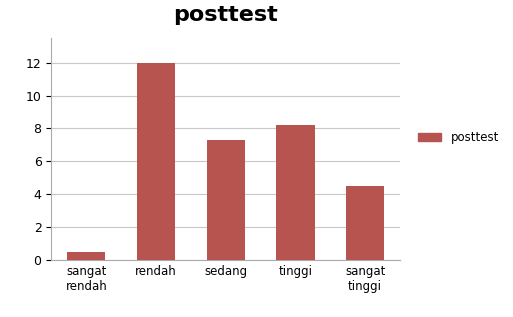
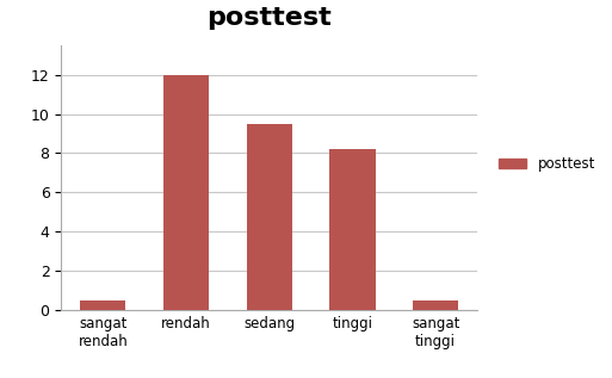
sedang: 7.3 -> 9.5
sangat tinggi: 4.5 -> 0.5
